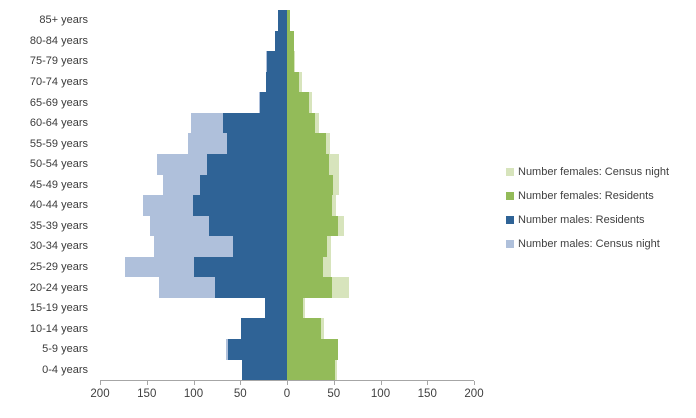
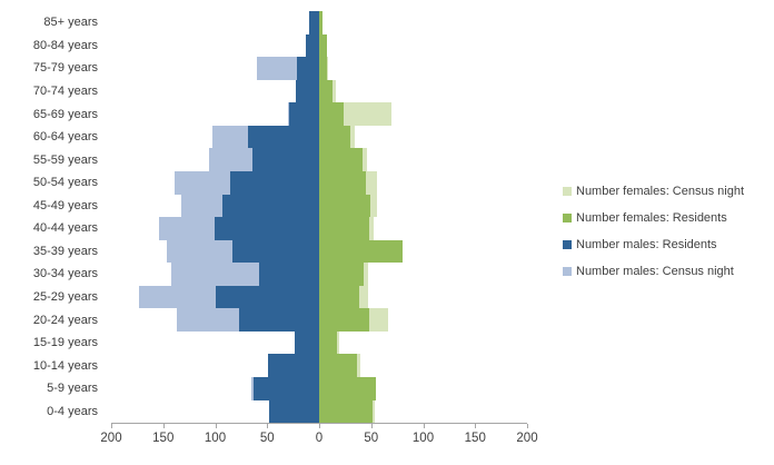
Number males: Census night/75-79 years: 20 -> 60
Number females: Census night/65-69 years: 30 -> 70
Number females: Residents/35-39 years: 60 -> 80
